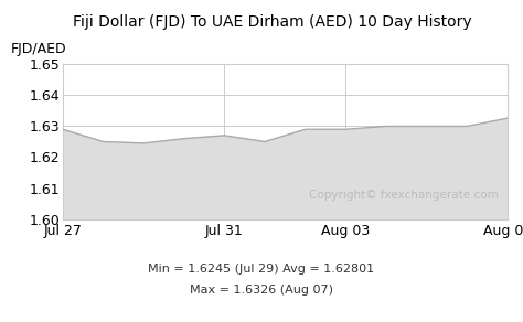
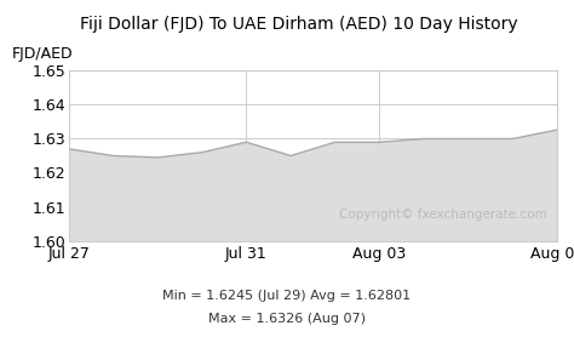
Jul 27: 1.6290 -> 1.6270
Jul 31: 1.6270 -> 1.6290
